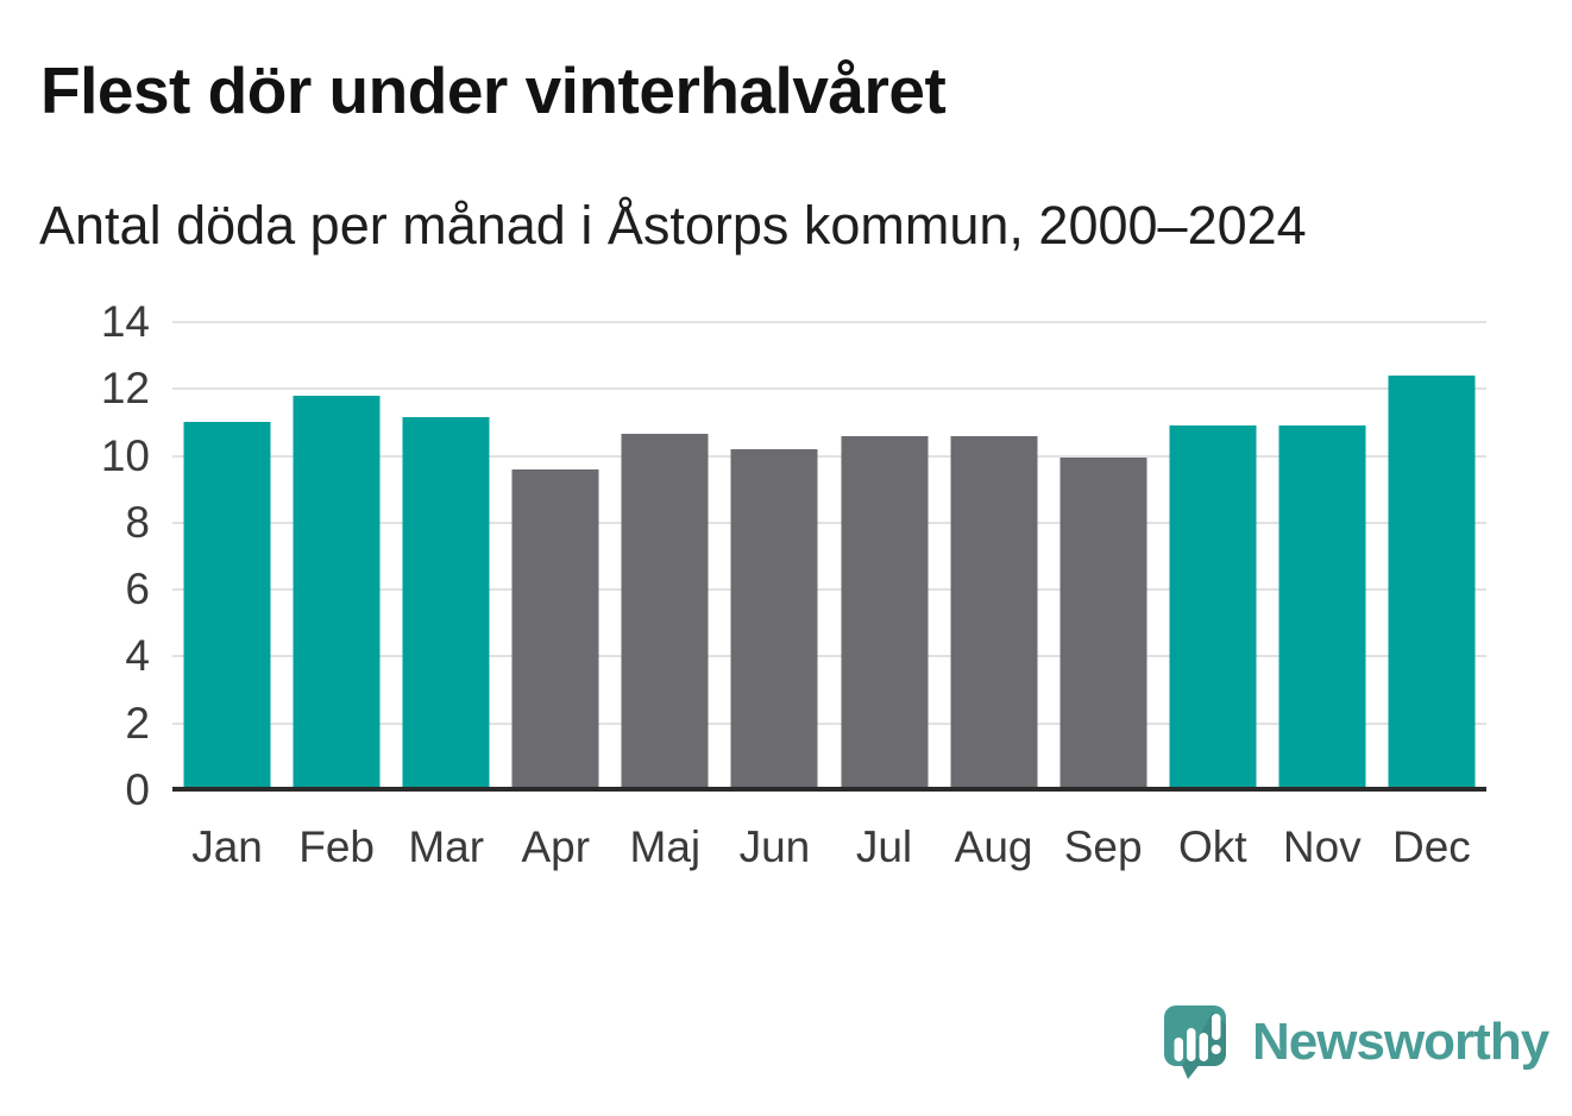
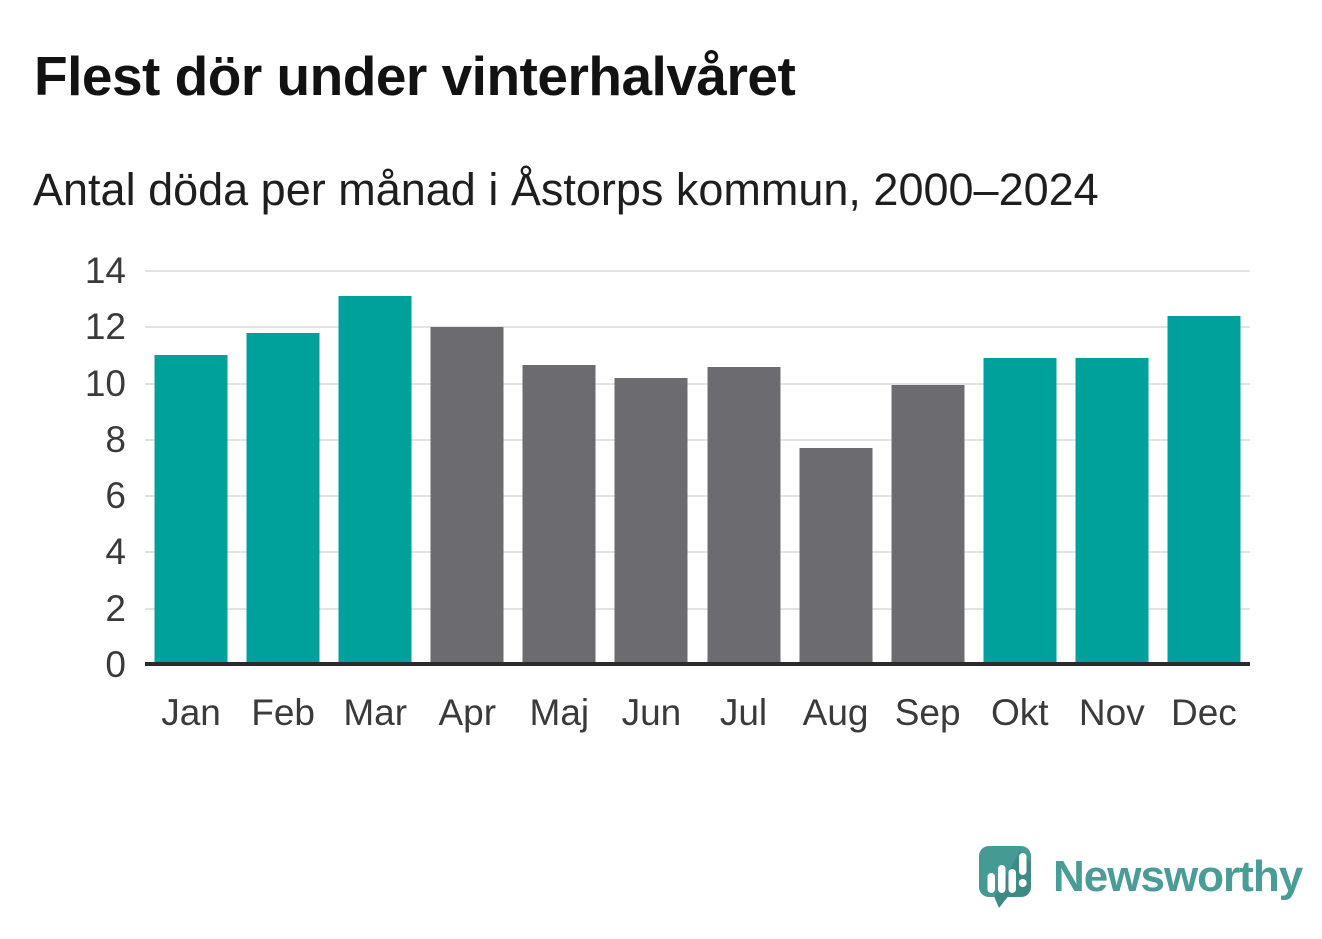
Mar: 11.2 -> 13.1
Apr: 9.6 -> 12.0
Aug: 10.6 -> 7.7
